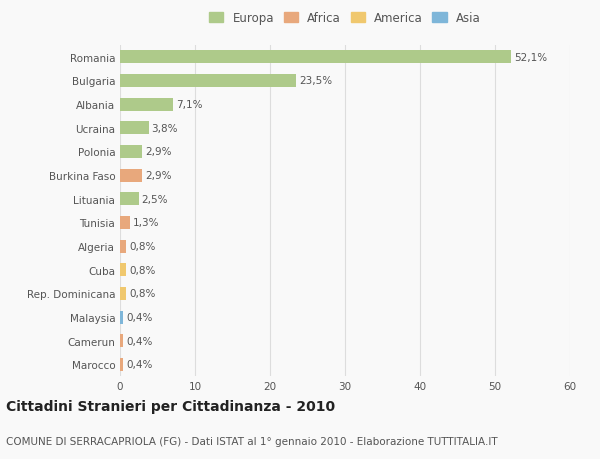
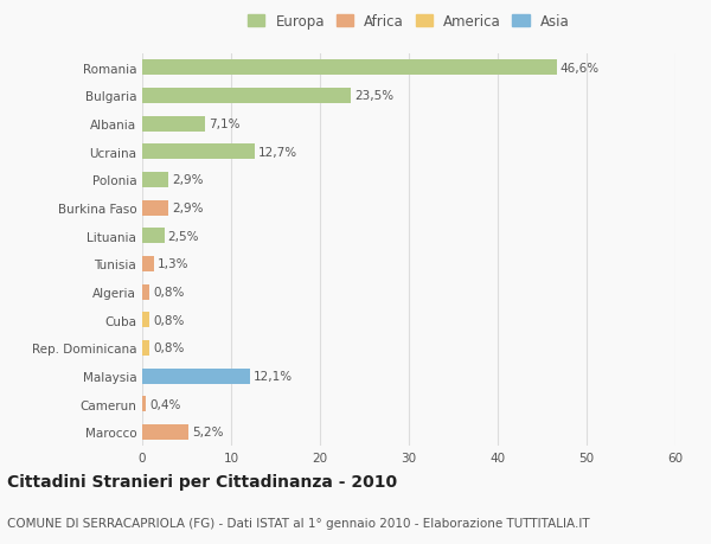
Romania: 52,1% -> 46,6%
Ucraina: 3,8% -> 12,7%
Malaysia: 0,4% -> 12,1%
Marocco: 0,4% -> 5,2%
